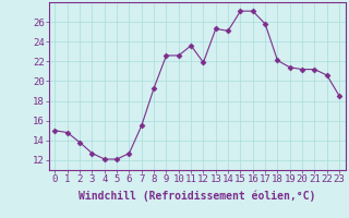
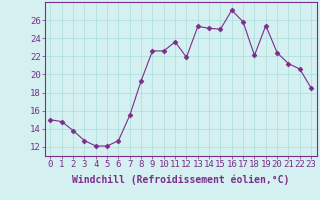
15: 27.1 -> 25.0
19: 21.4 -> 25.4
20: 21.2 -> 22.4
